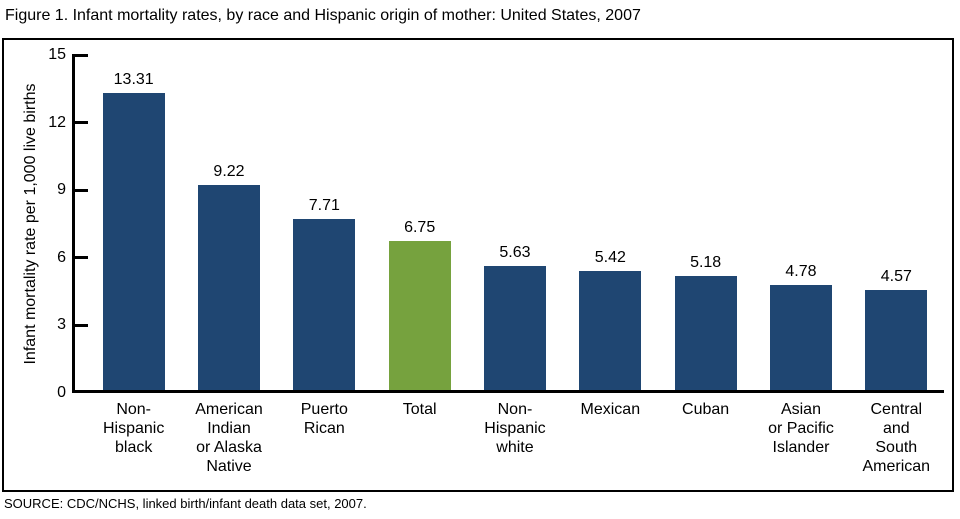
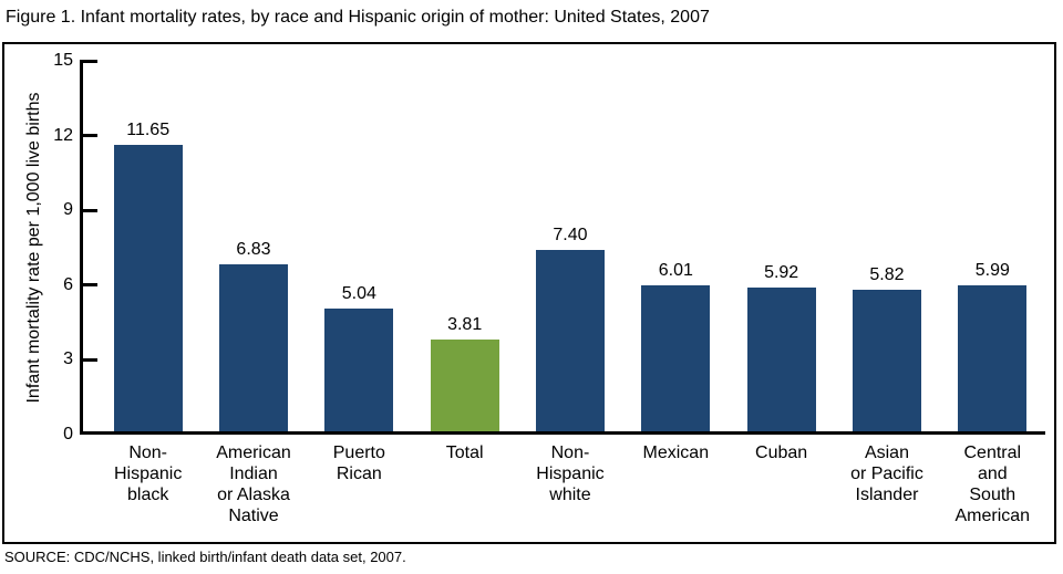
Non- Hispanic black: 13.31 -> 11.65
American Indian or Alaska Native: 9.22 -> 6.83
Puerto Rican: 7.71 -> 5.04
Total: 6.75 -> 3.81
Non- Hispanic white: 5.63 -> 7.40
Mexican: 5.42 -> 6.01
Cuban: 5.18 -> 5.92
Asian or Pacific Islander: 4.78 -> 5.82
Central and South American: 4.57 -> 5.99
